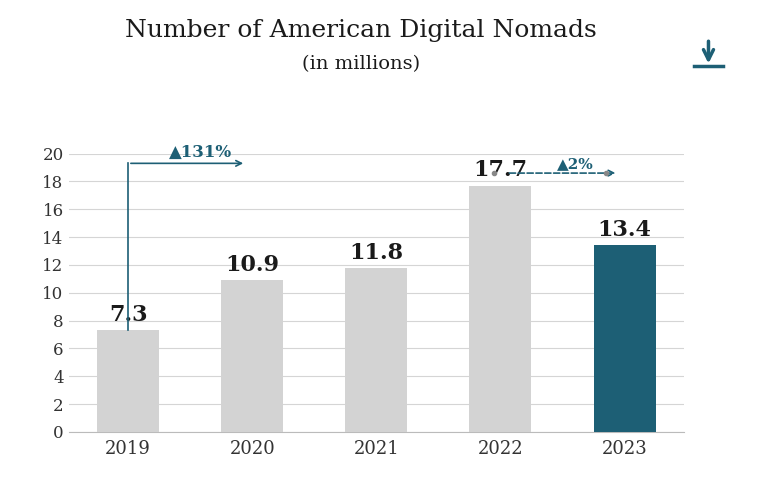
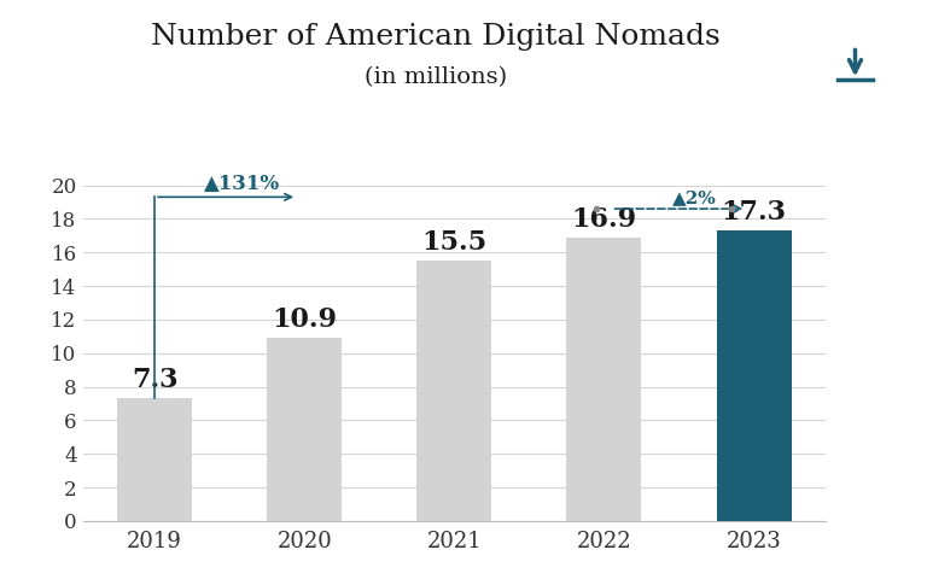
2021: 11.8 -> 15.5
2022: 17.7 -> 16.9
2023: 13.4 -> 17.3
